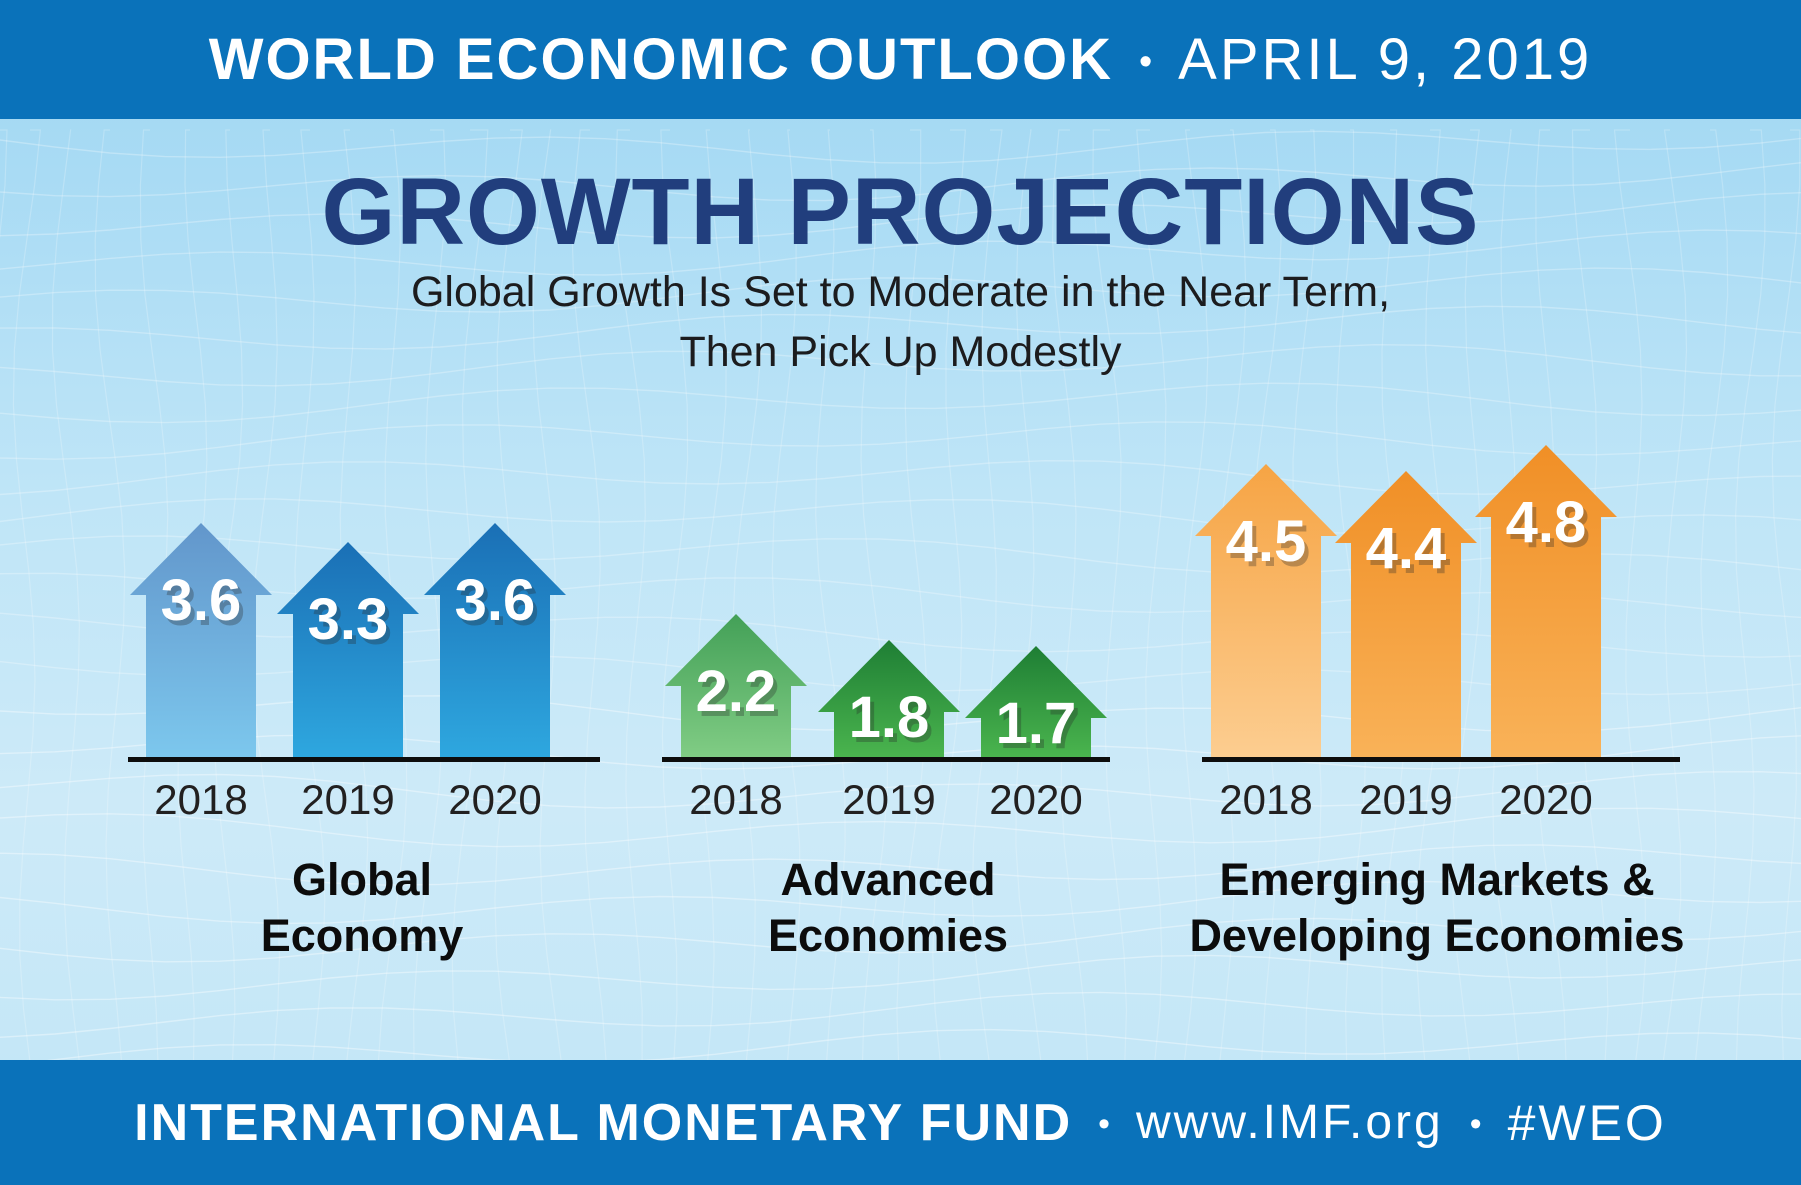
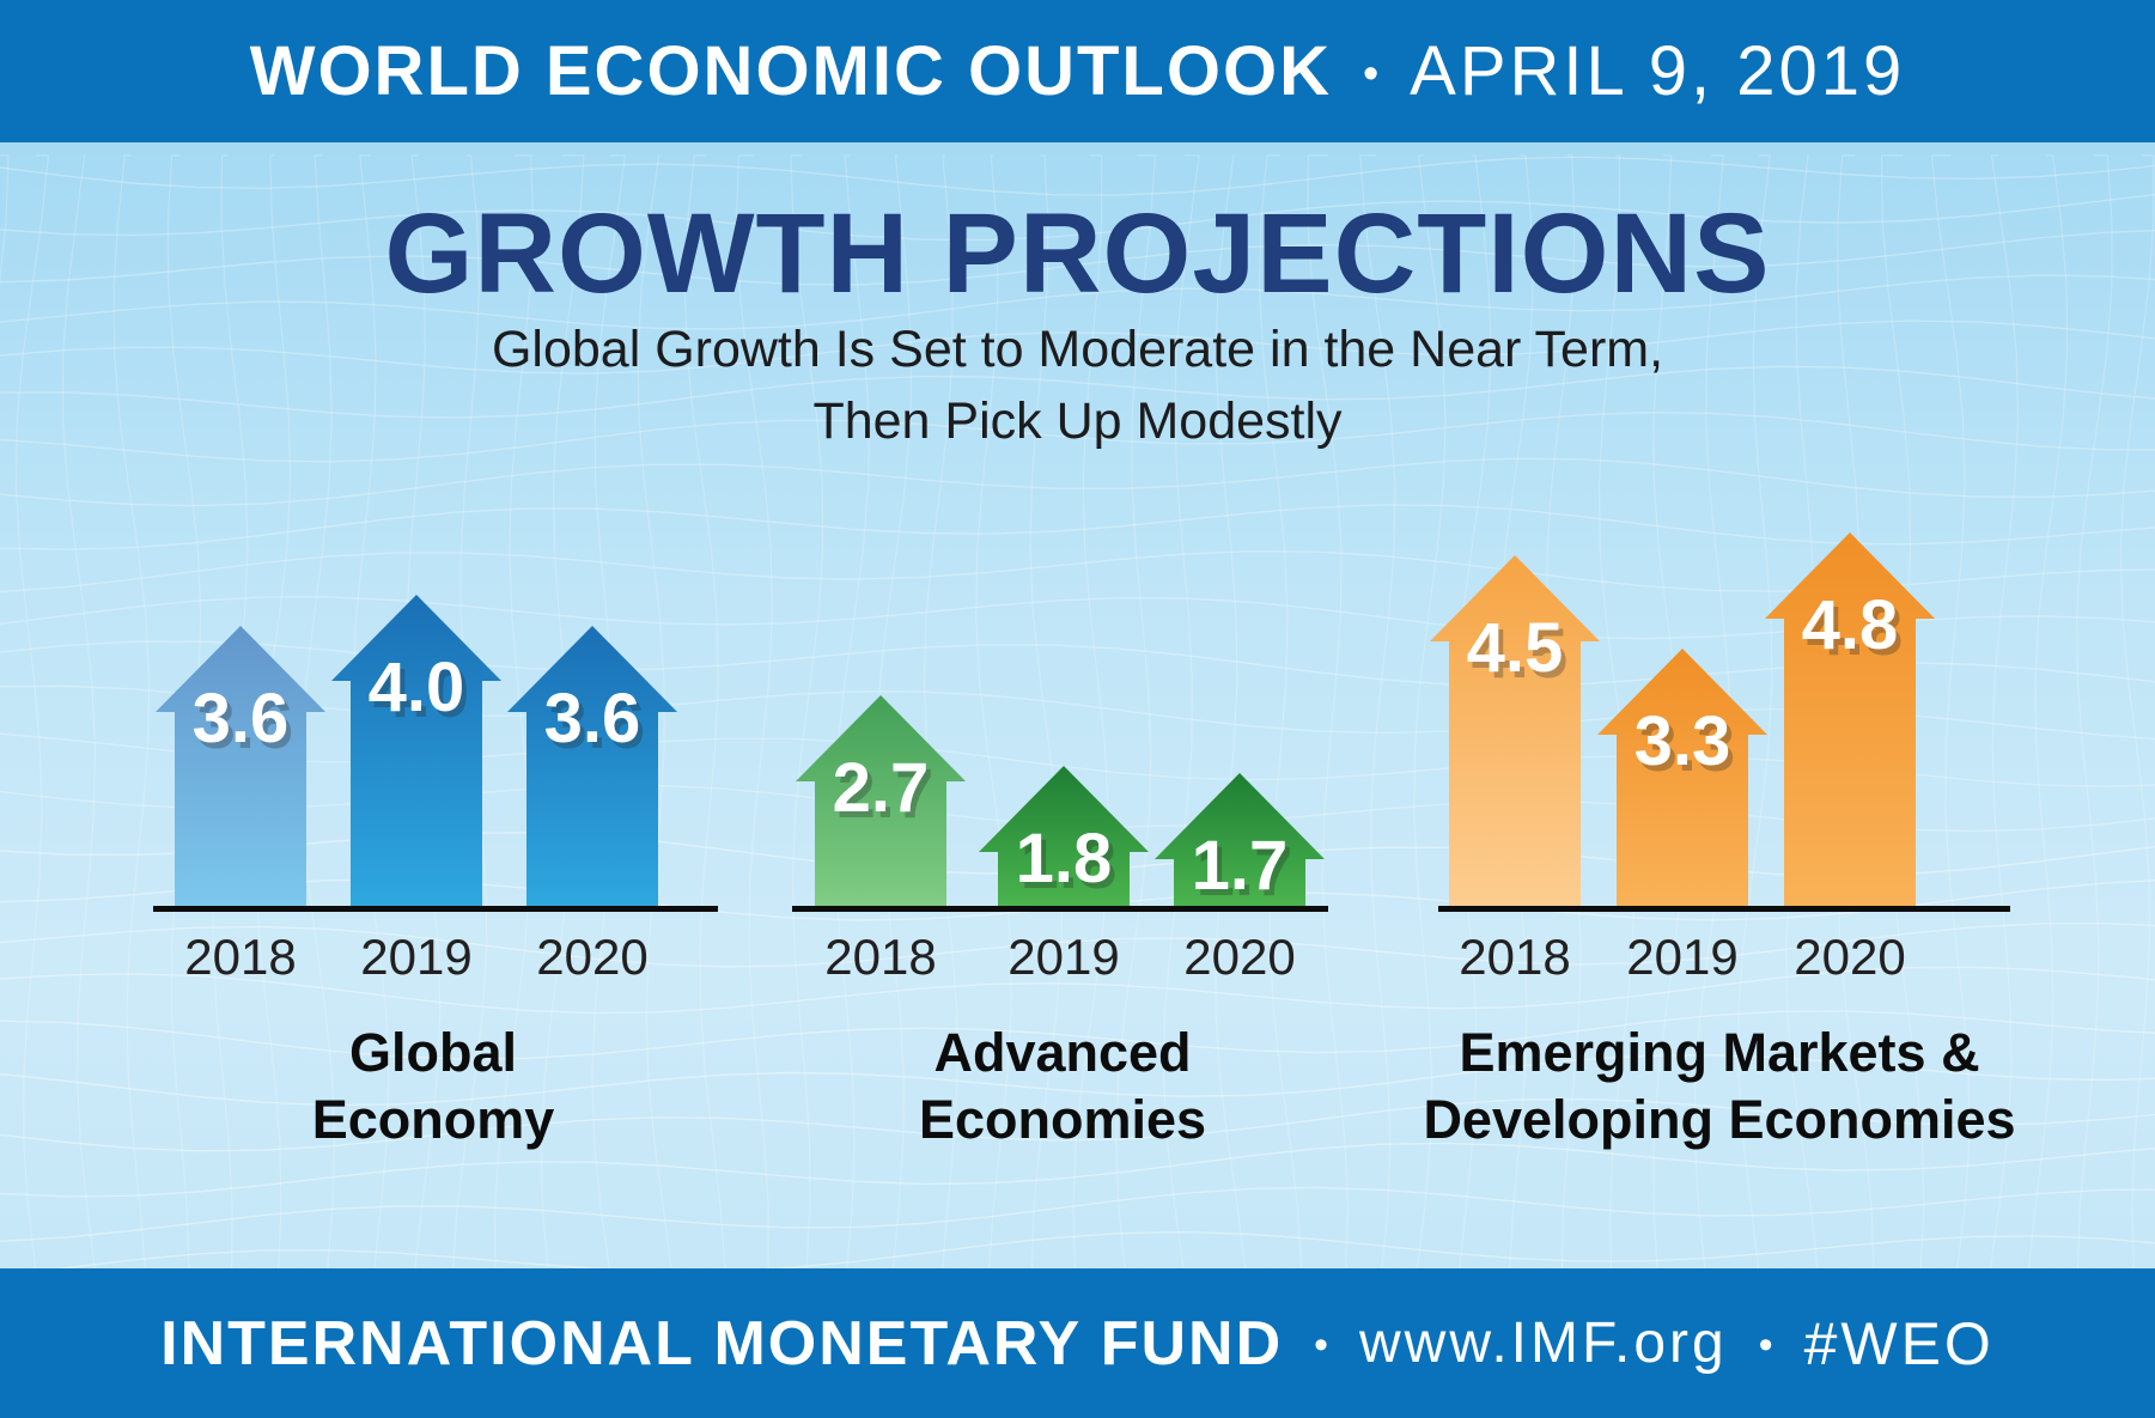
Advanced Economies/2018: 2.2 -> 2.7
Global Economy/2019: 3.3 -> 4.0
Emerging Markets & Developing Economies/2019: 4.4 -> 3.3
